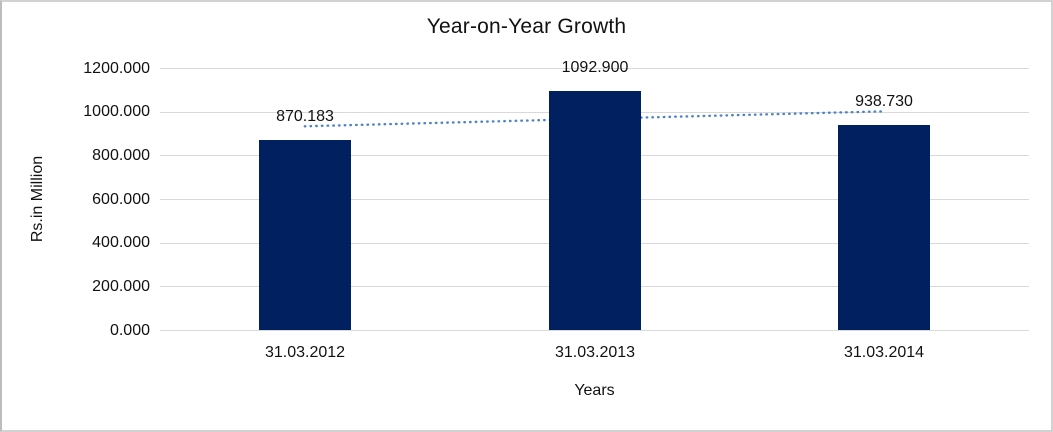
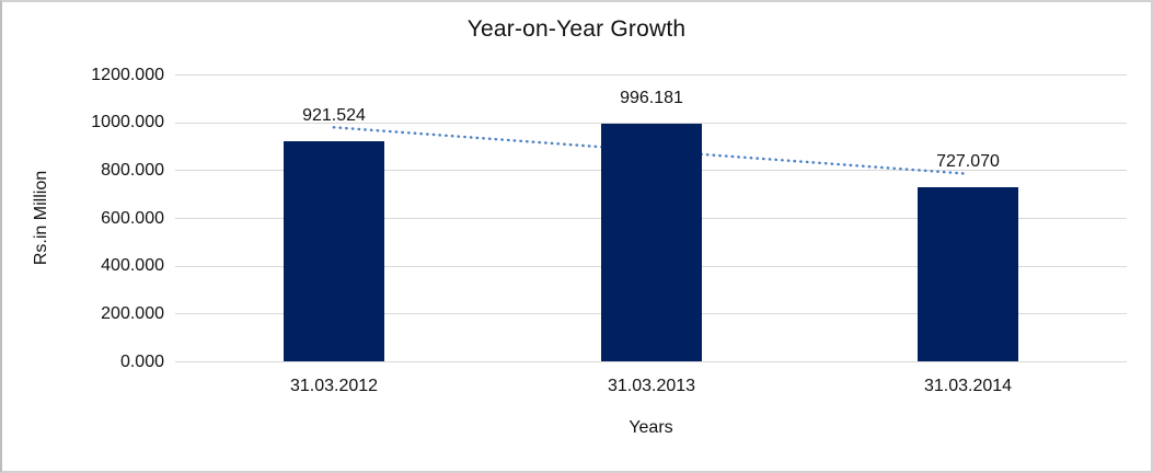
31.03.2012: 870.183 -> 921.524
31.03.2013: 1092.900 -> 996.181
31.03.2014: 938.730 -> 727.070
